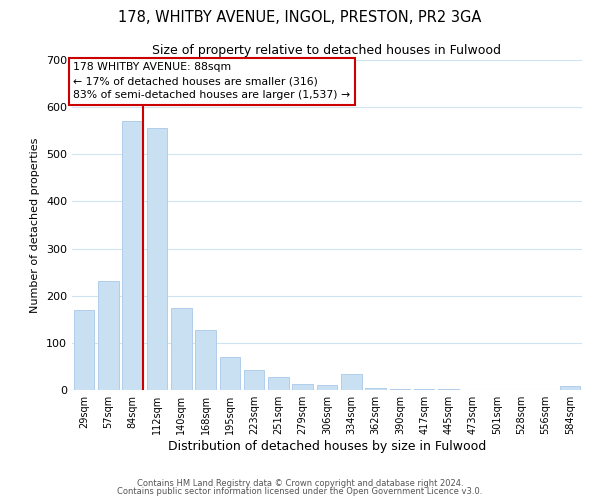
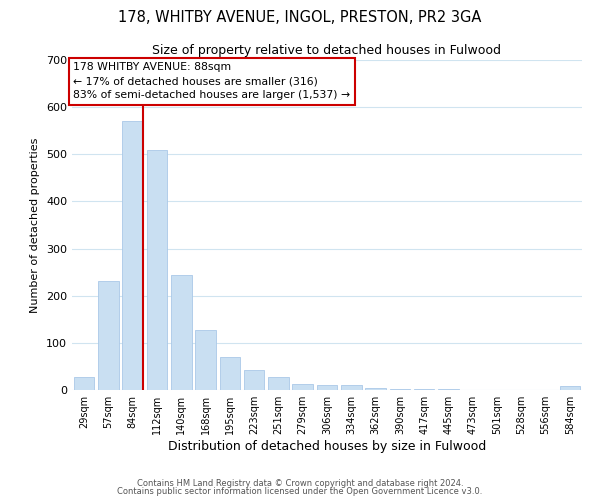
29sqm: 170 -> 28
112sqm: 555 -> 510
140sqm: 175 -> 243
334sqm: 35 -> 10
